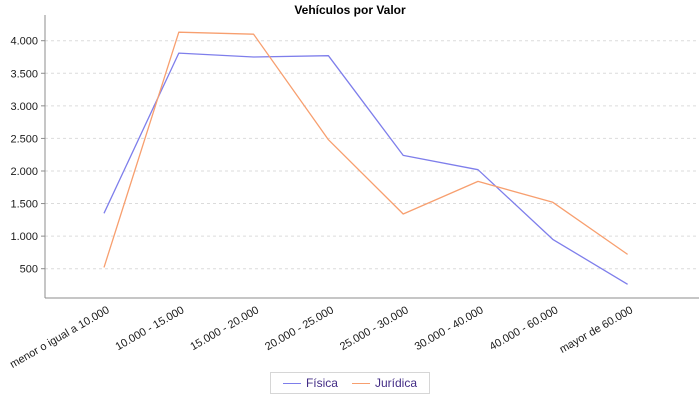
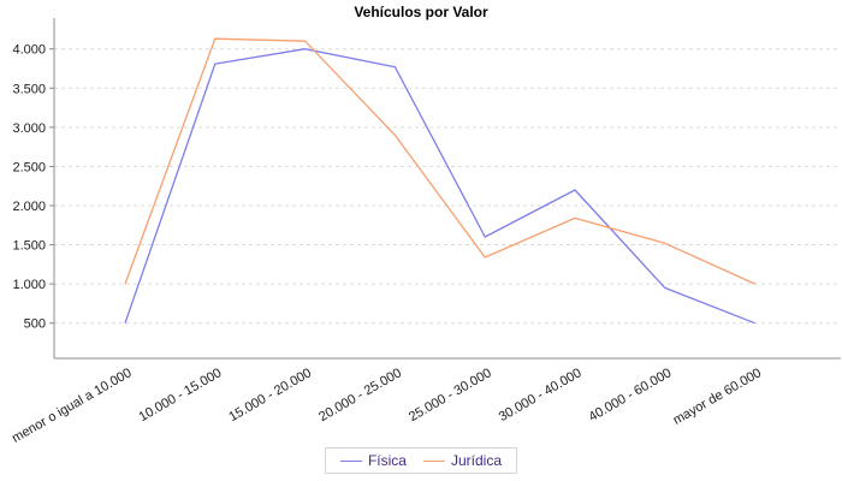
Física/menor o igual a 10.000: 1400 -> 500
Jurídica/menor o igual a 10.000: 500 -> 1000
Física/15.000 - 20.000: 3800 -> 4000
Jurídica/20.000 - 25.000: 2500 -> 2900
Física/25.000 - 30.000: 2200 -> 1600
Física/30.000 - 40.000: 2000 -> 2200
Física/mayor de 60.000: 300 -> 500
Jurídica/mayor de 60.000: 700 -> 1000
